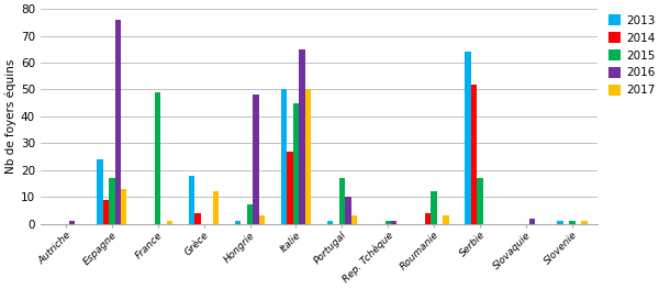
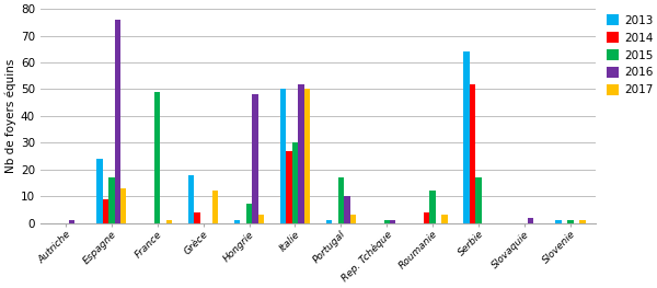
2015/Italie: 45 -> 30
2016/Italie: 65 -> 52
